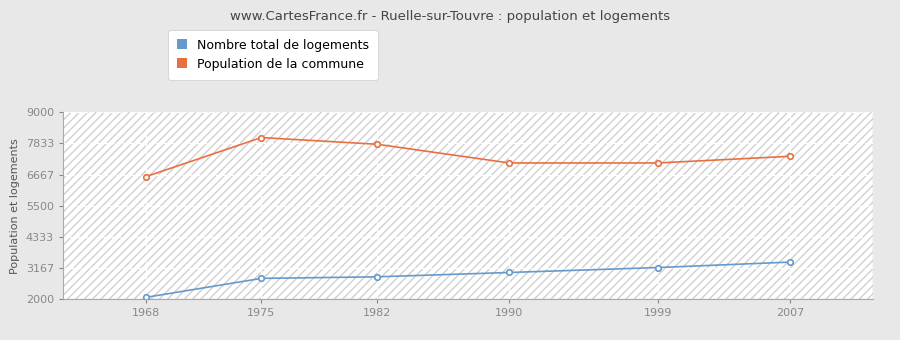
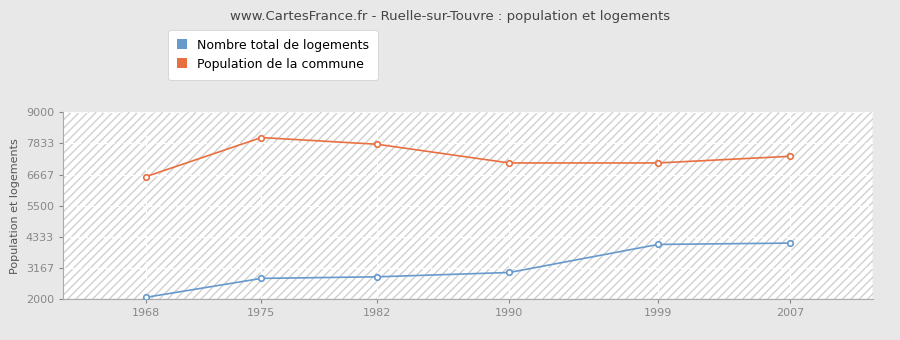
Nombre total de logements/1999: 3180 -> 4050
Nombre total de logements/2007: 3390 -> 4100
